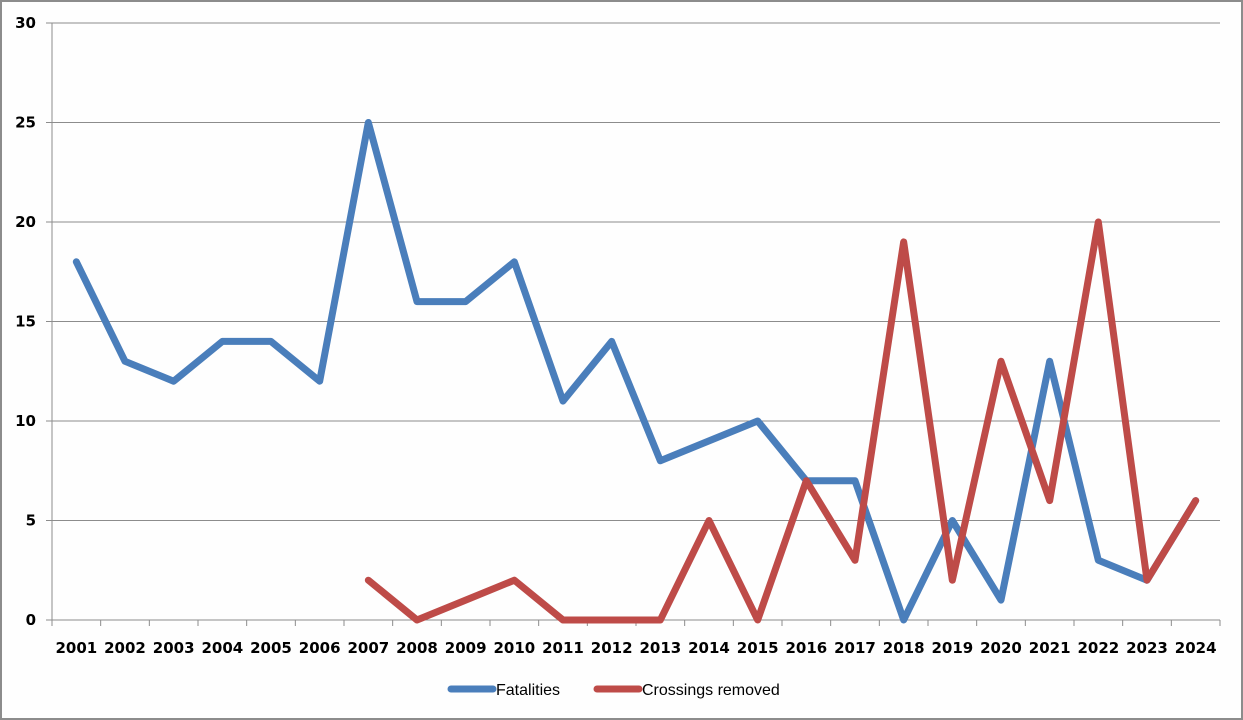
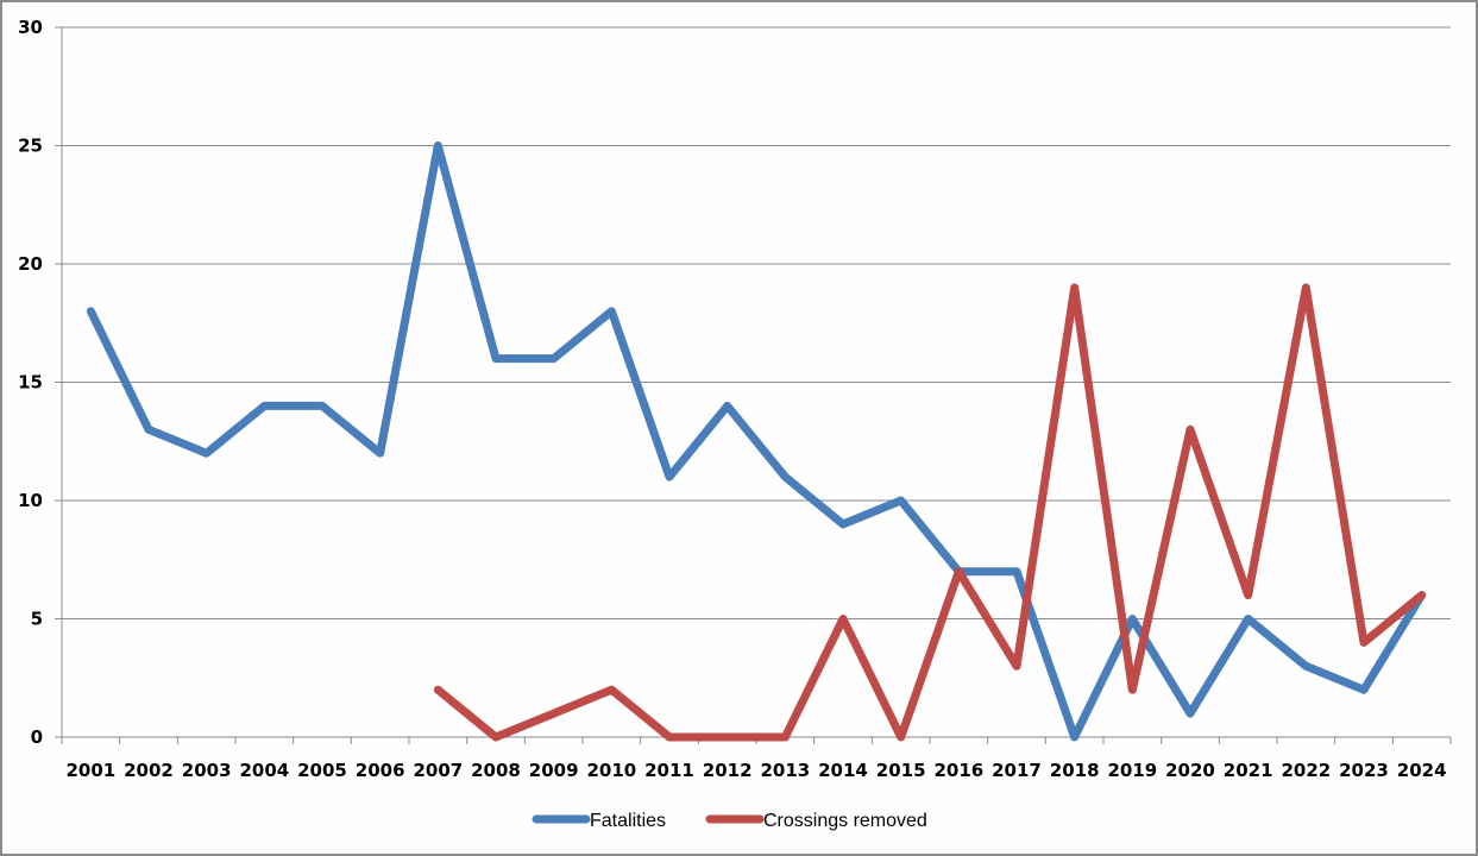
Fatalities/2013: 8 -> 11
Fatalities/2021: 13 -> 5
Crossings removed/2022: 20 -> 19
Crossings removed/2023: 2 -> 4
